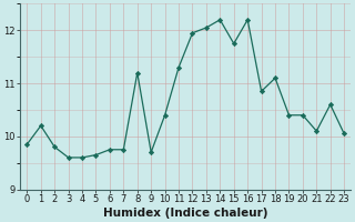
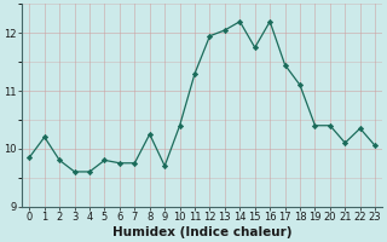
5: 9.65 -> 9.80
8: 11.20 -> 10.25
17: 10.85 -> 11.45
22: 10.60 -> 10.35
